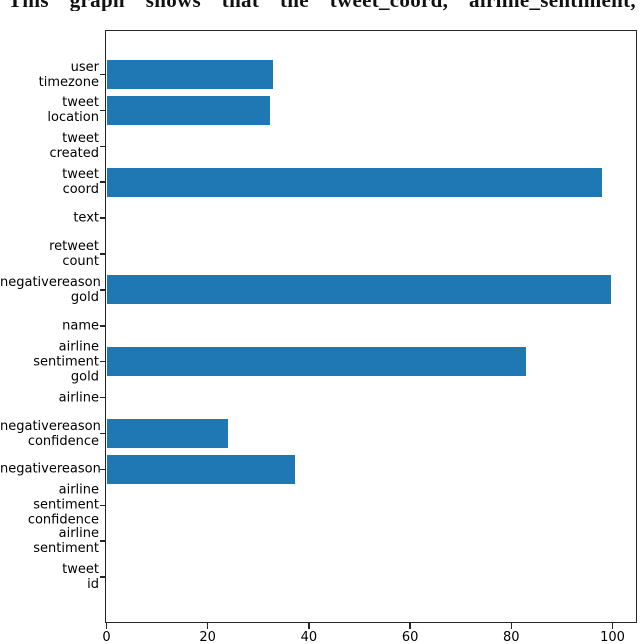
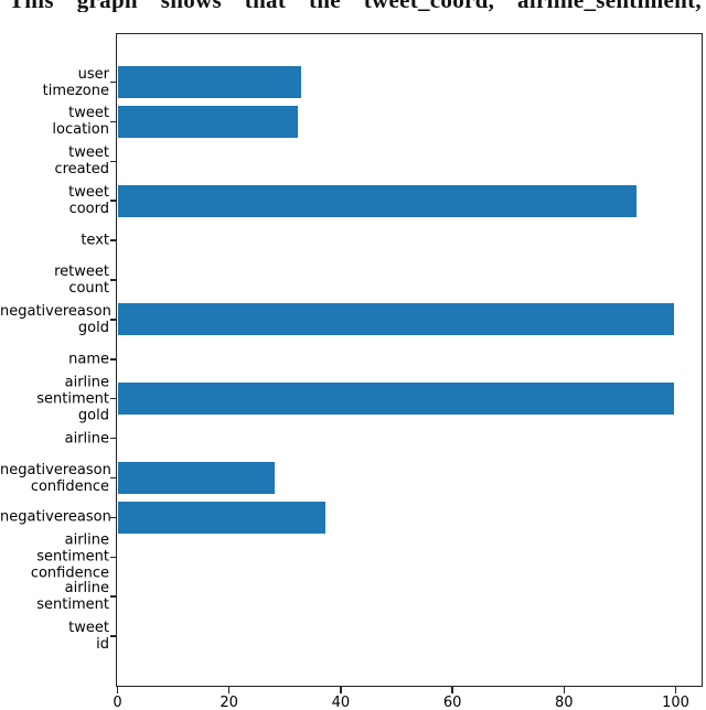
tweet coord: 98 -> 93
airline sentiment gold: 83 -> 100
negativereason confidence: 24 -> 28
